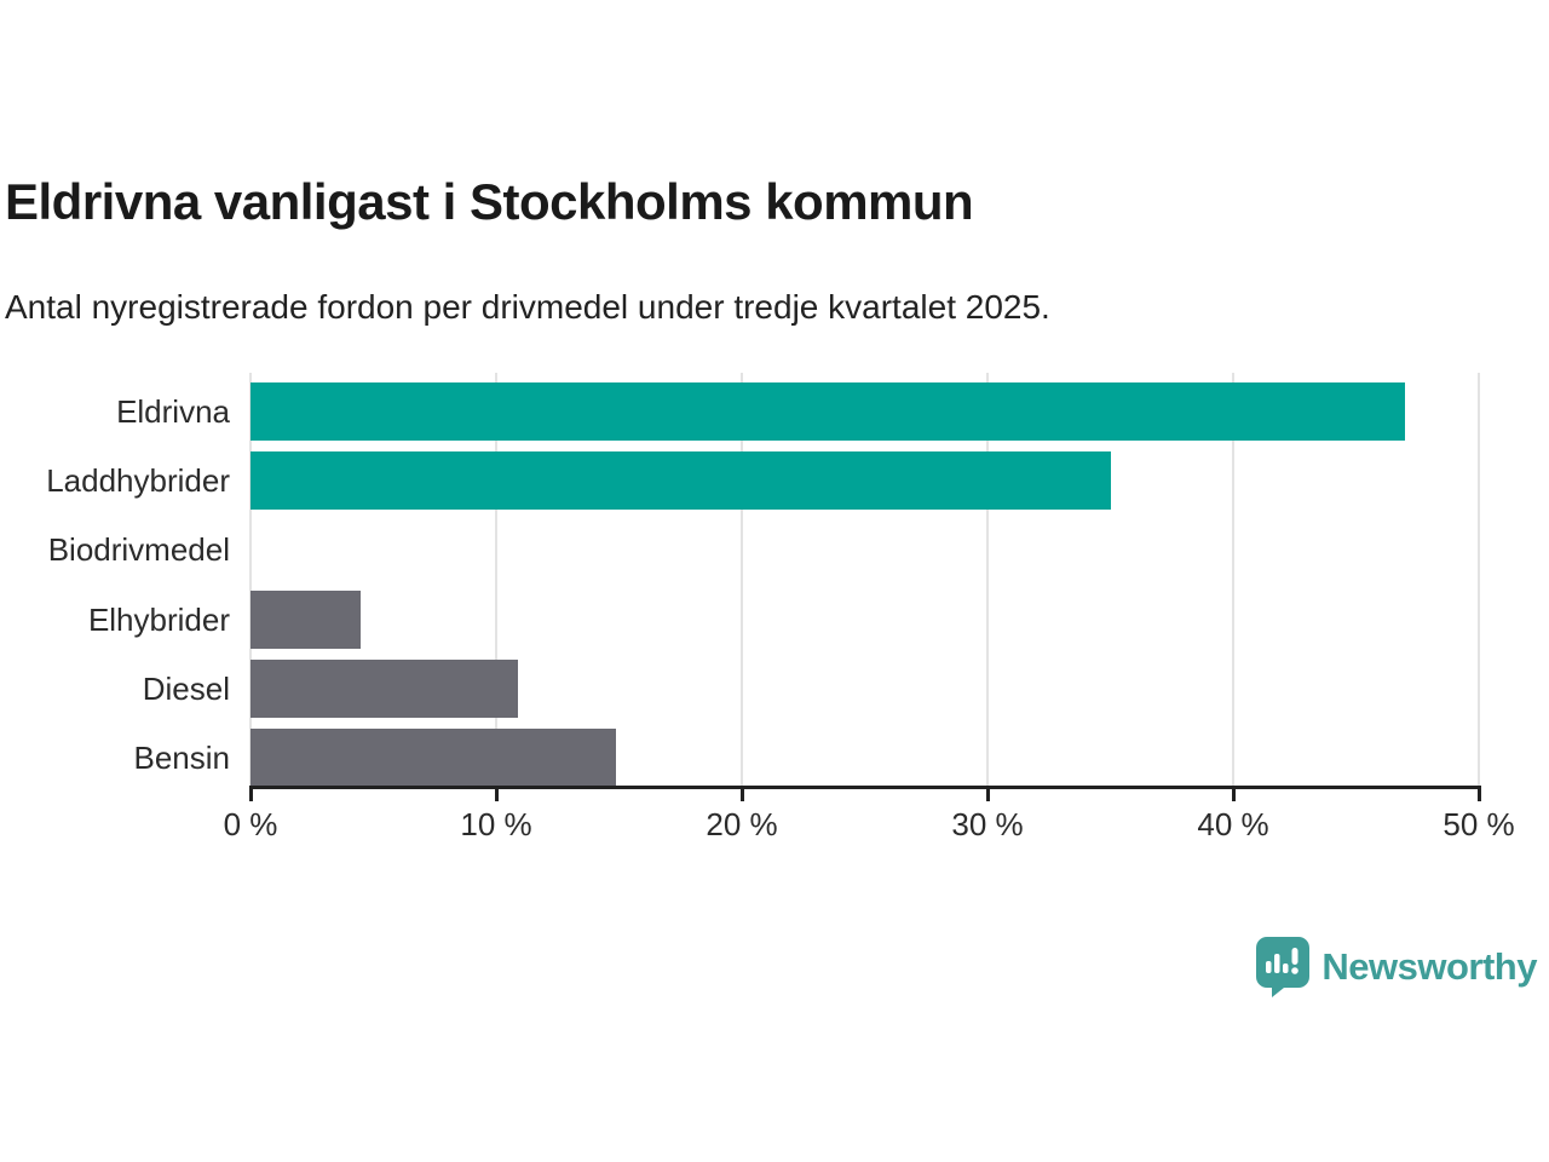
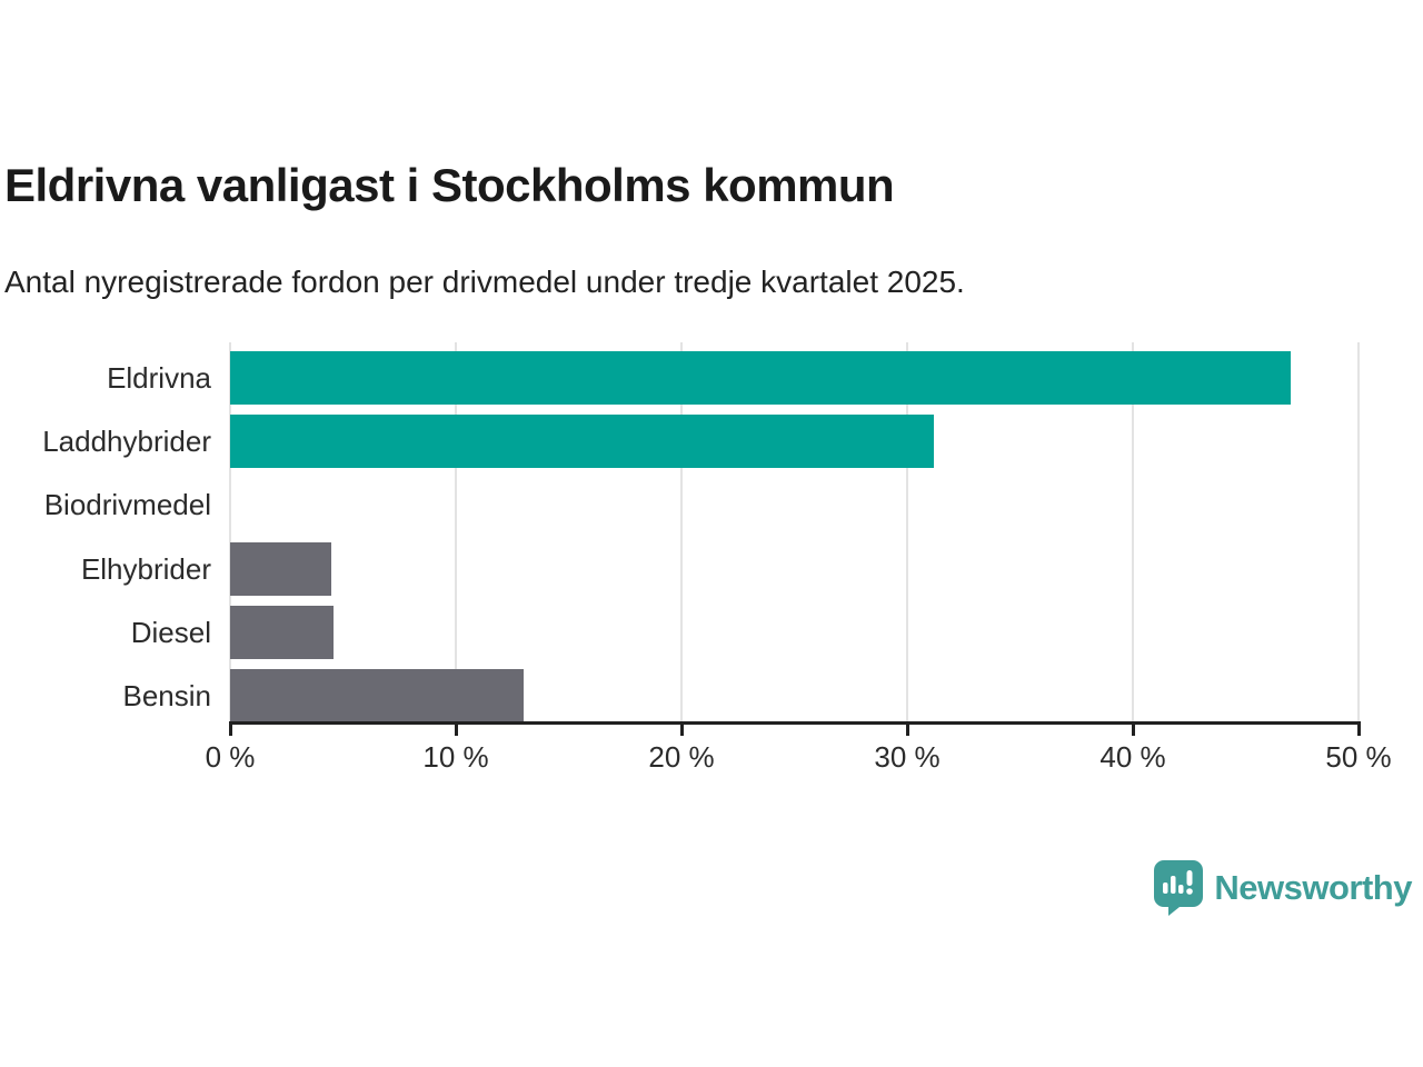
Laddhybrider: 35.0% -> 31.2%
Diesel: 10.9% -> 4.6%
Bensin: 14.9% -> 13.0%
